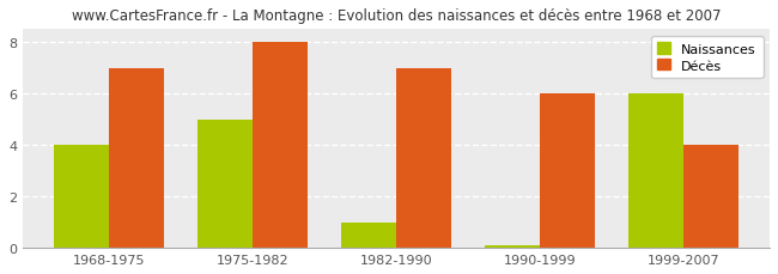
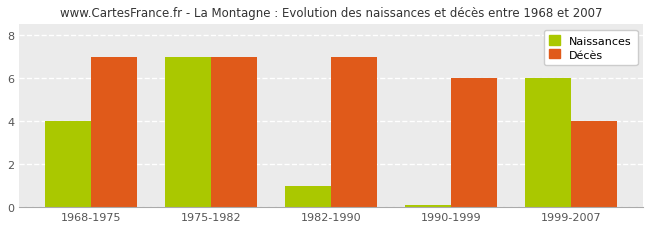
Naissances/1975-1982: 5.0 -> 7.0
Décès/1975-1982: 8 -> 7
